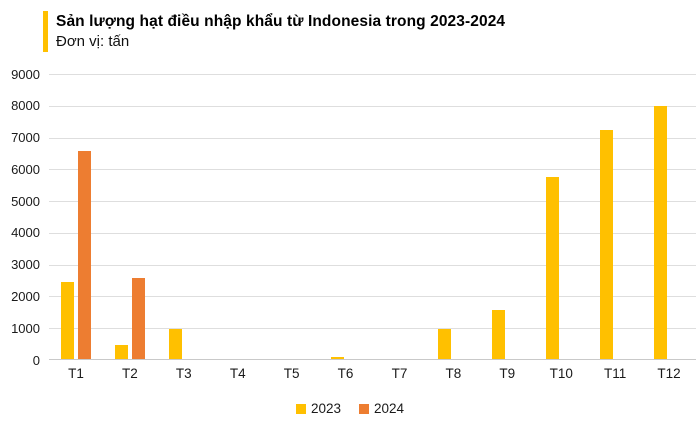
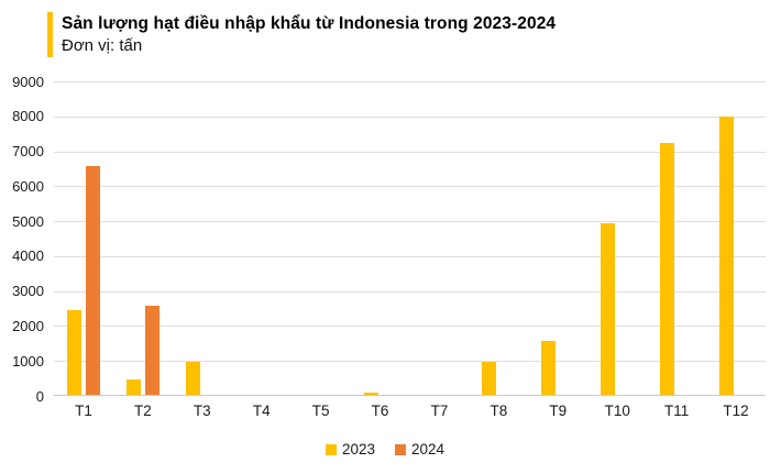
2023/T10: 5700 -> 4900
